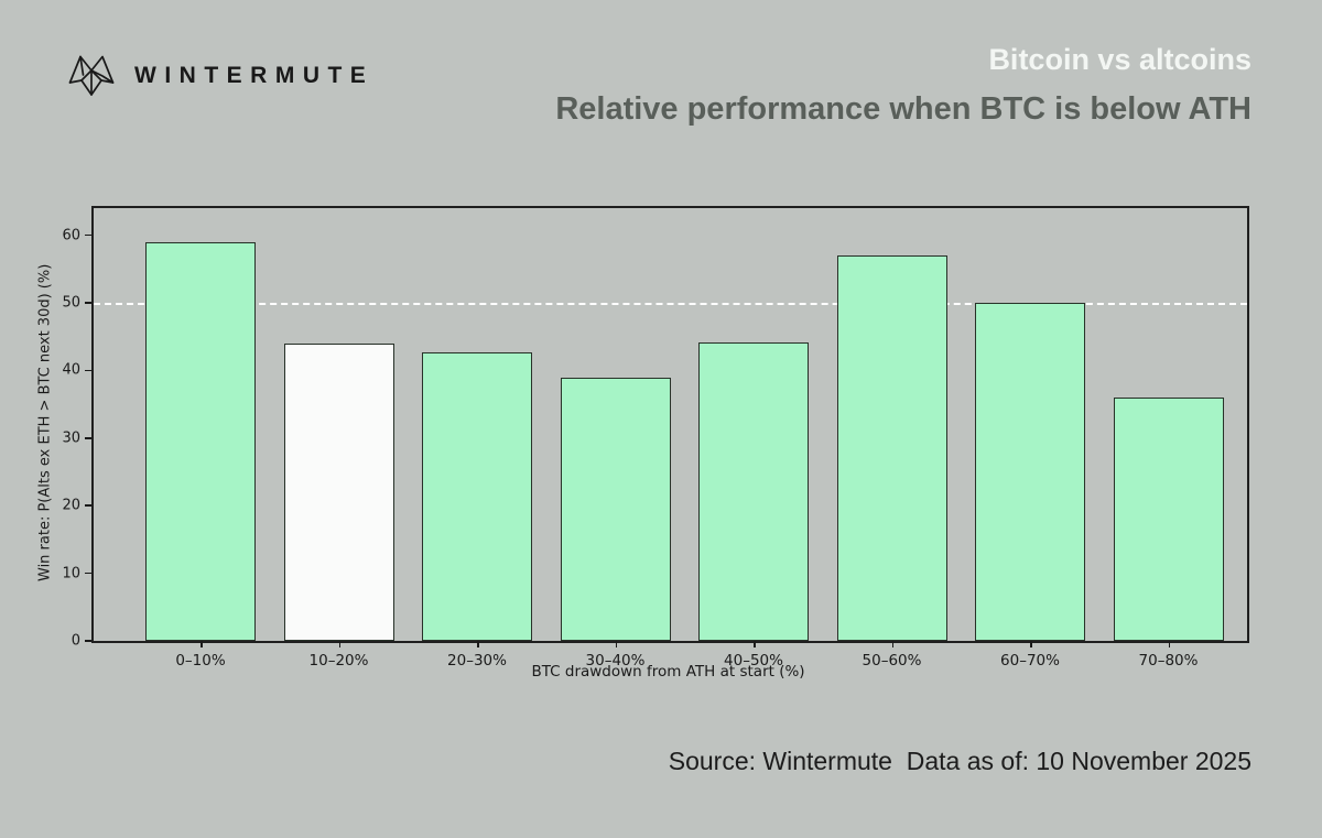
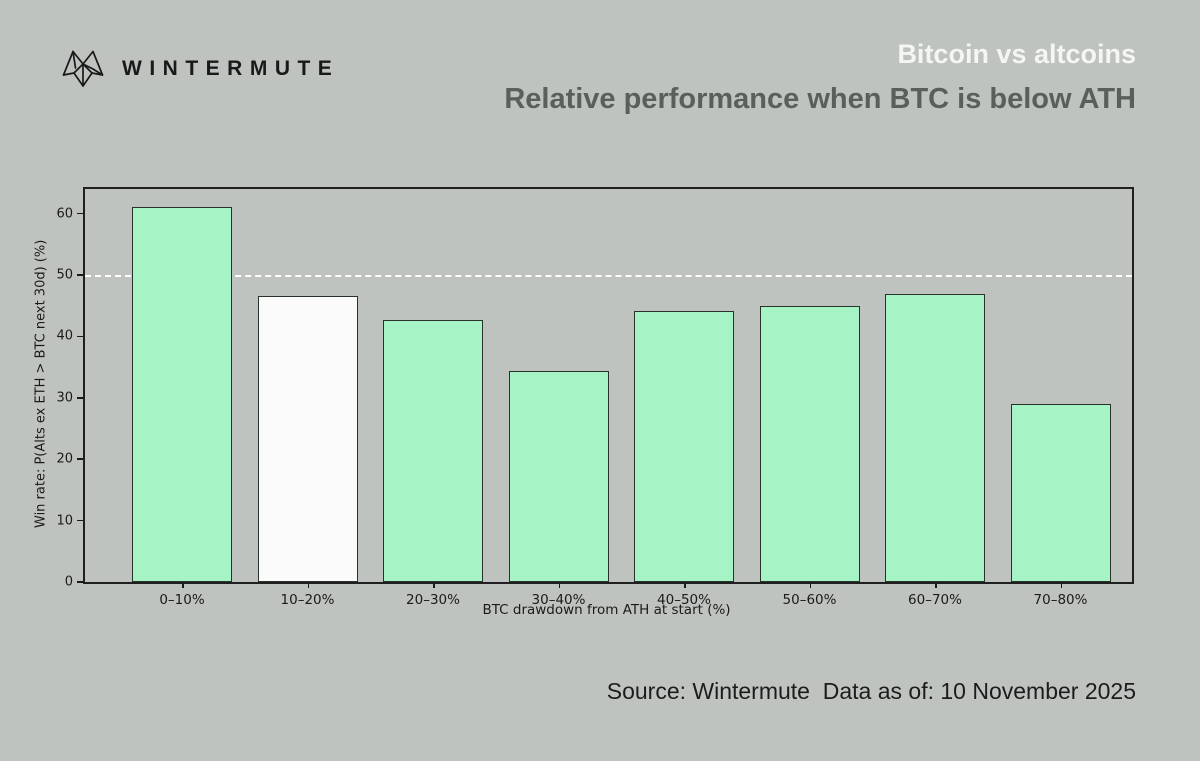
0–10%: 59 -> 61
10–20%: 44 -> 46
30–40%: 39 -> 34
50–60%: 57 -> 45
60–70%: 50 -> 47
70–80%: 36 -> 29
